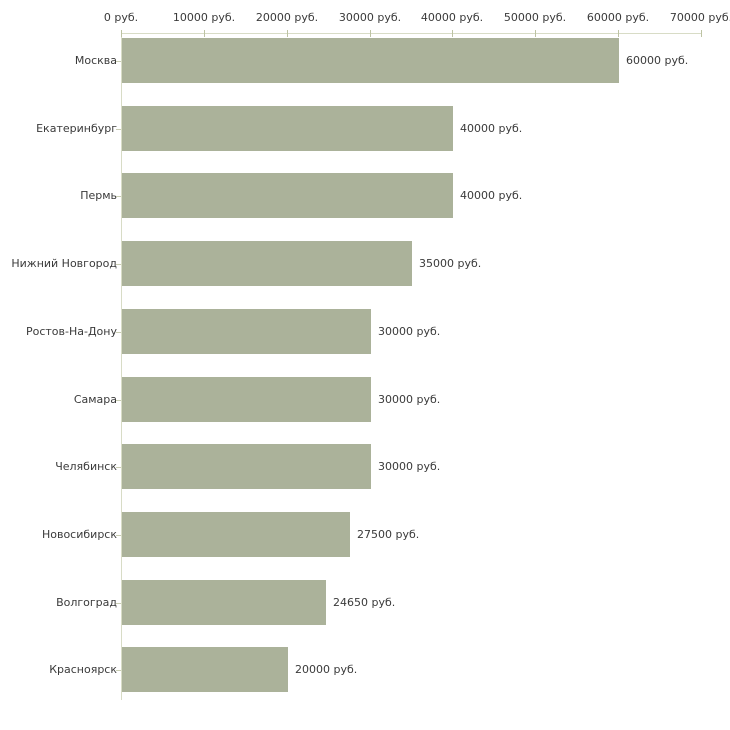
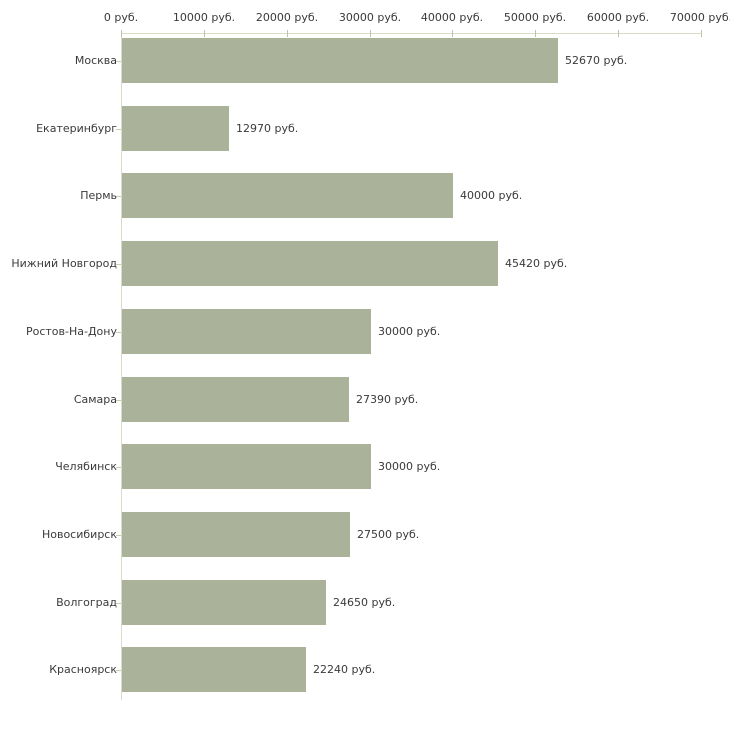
Москва: 60000 -> 52670
Екатеринбург: 40000 -> 12970
Нижний Новгород: 35000 -> 45420
Самара: 30000 -> 27390
Красноярск: 20000 -> 22240
